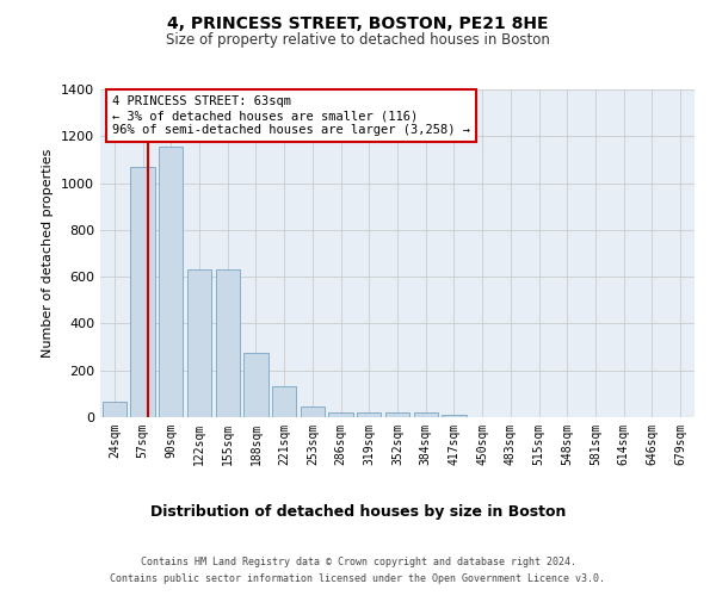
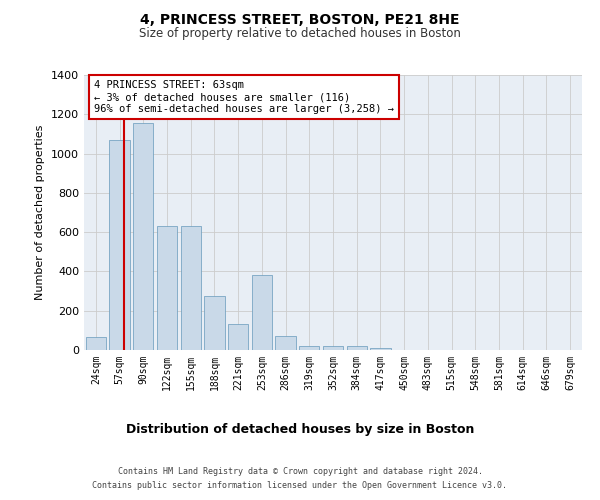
253sqm: 40 -> 380
286sqm: 20 -> 70
